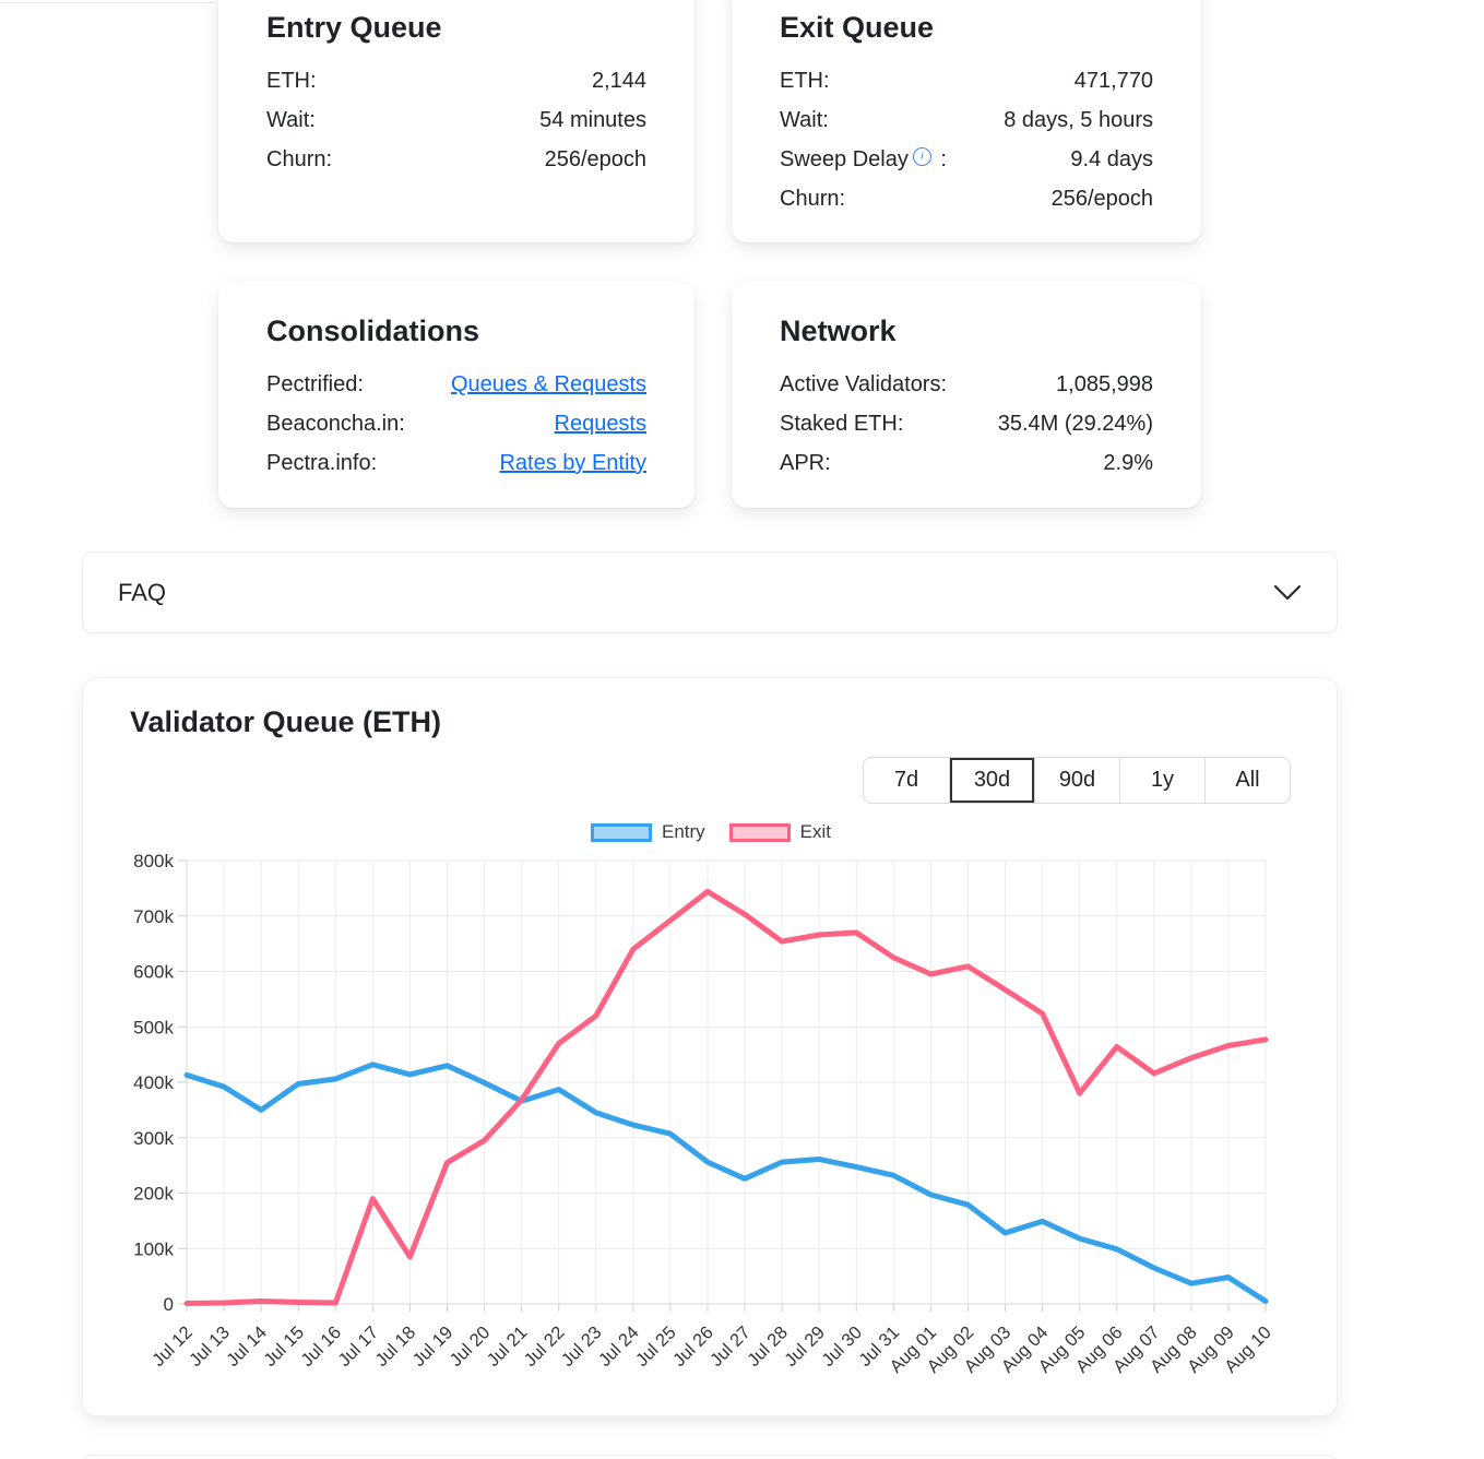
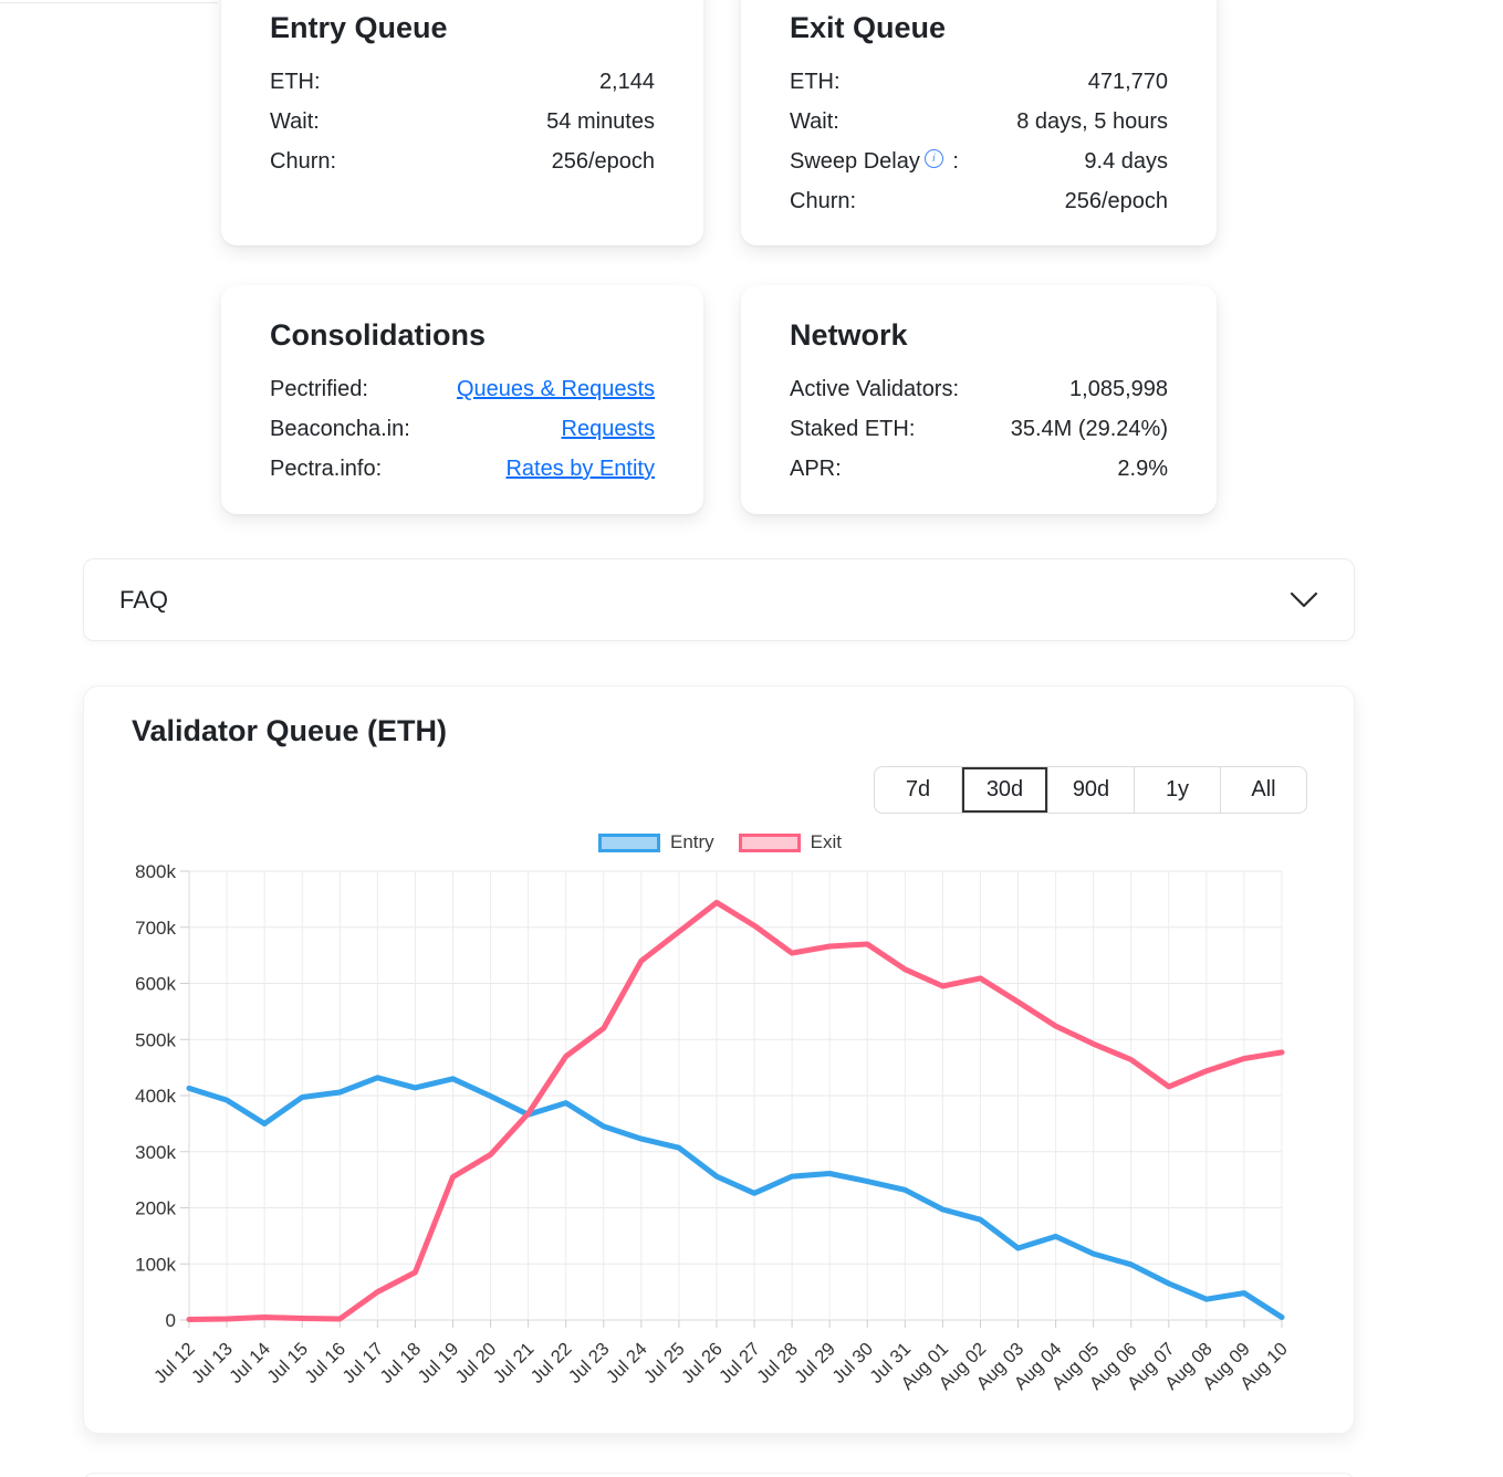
Exit/Jul 17: 190k -> 50k
Exit/Aug 05: 380k -> 490k
